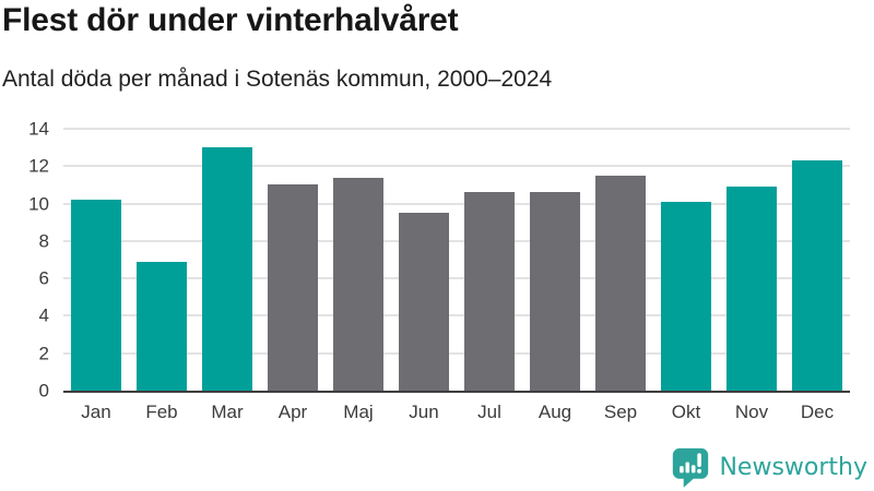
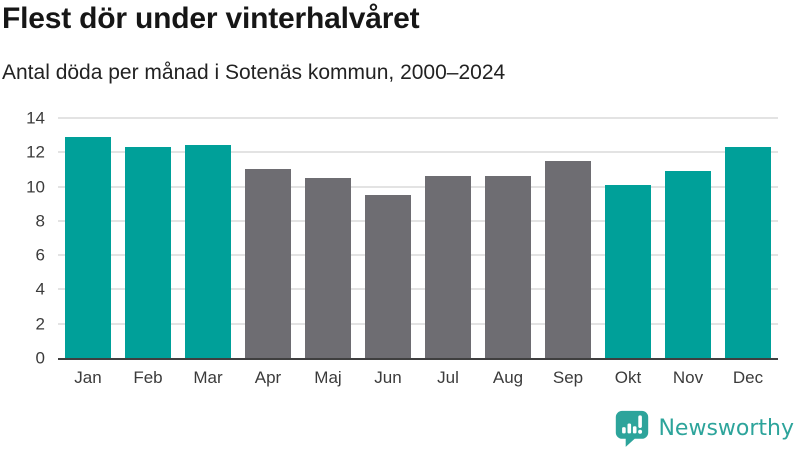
Jan: 10.2 -> 12.9
Feb: 6.9 -> 12.3
Mar: 13.0 -> 12.4
Maj: 11.4 -> 10.5
